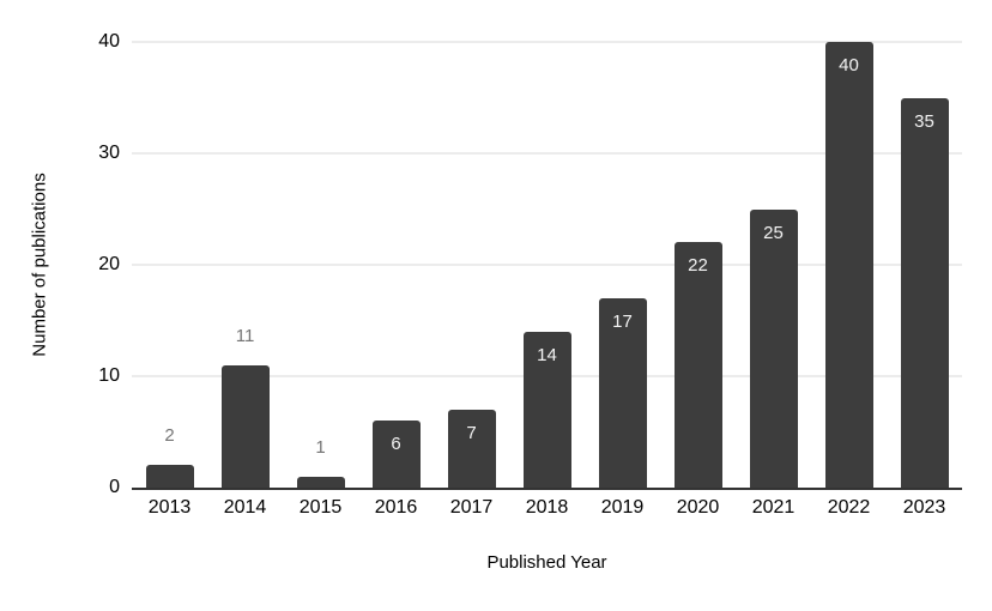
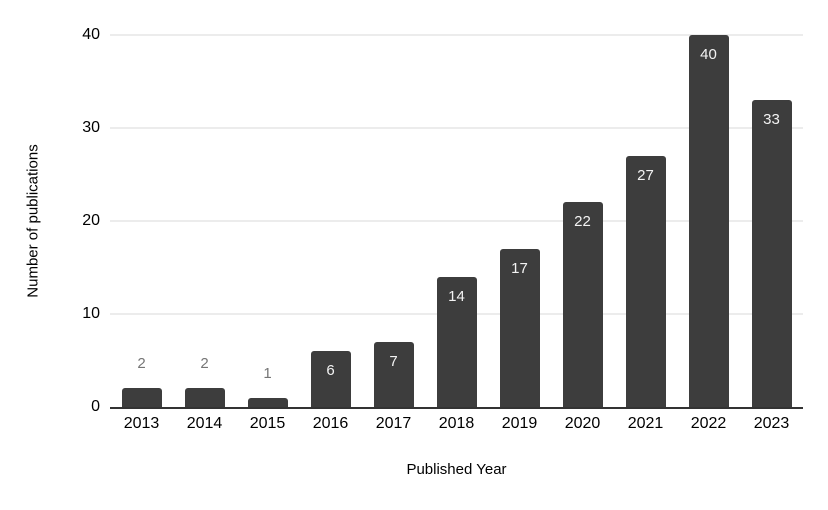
2014: 11 -> 2
2021: 25 -> 27
2023: 35 -> 33
